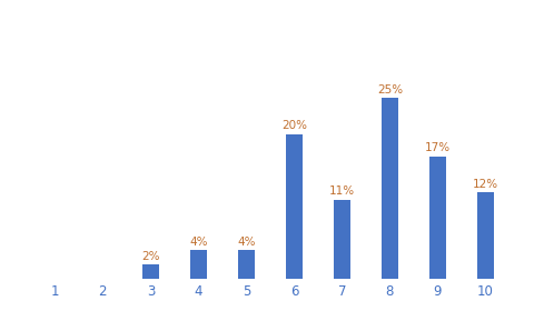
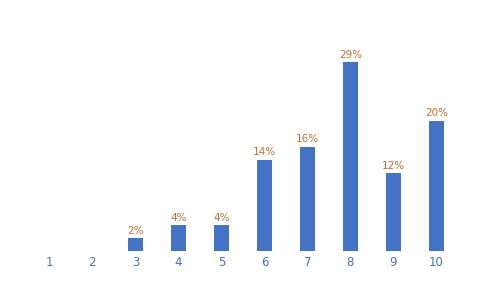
6: 20% -> 14%
7: 11% -> 16%
8: 25% -> 29%
9: 17% -> 12%
10: 12% -> 20%
